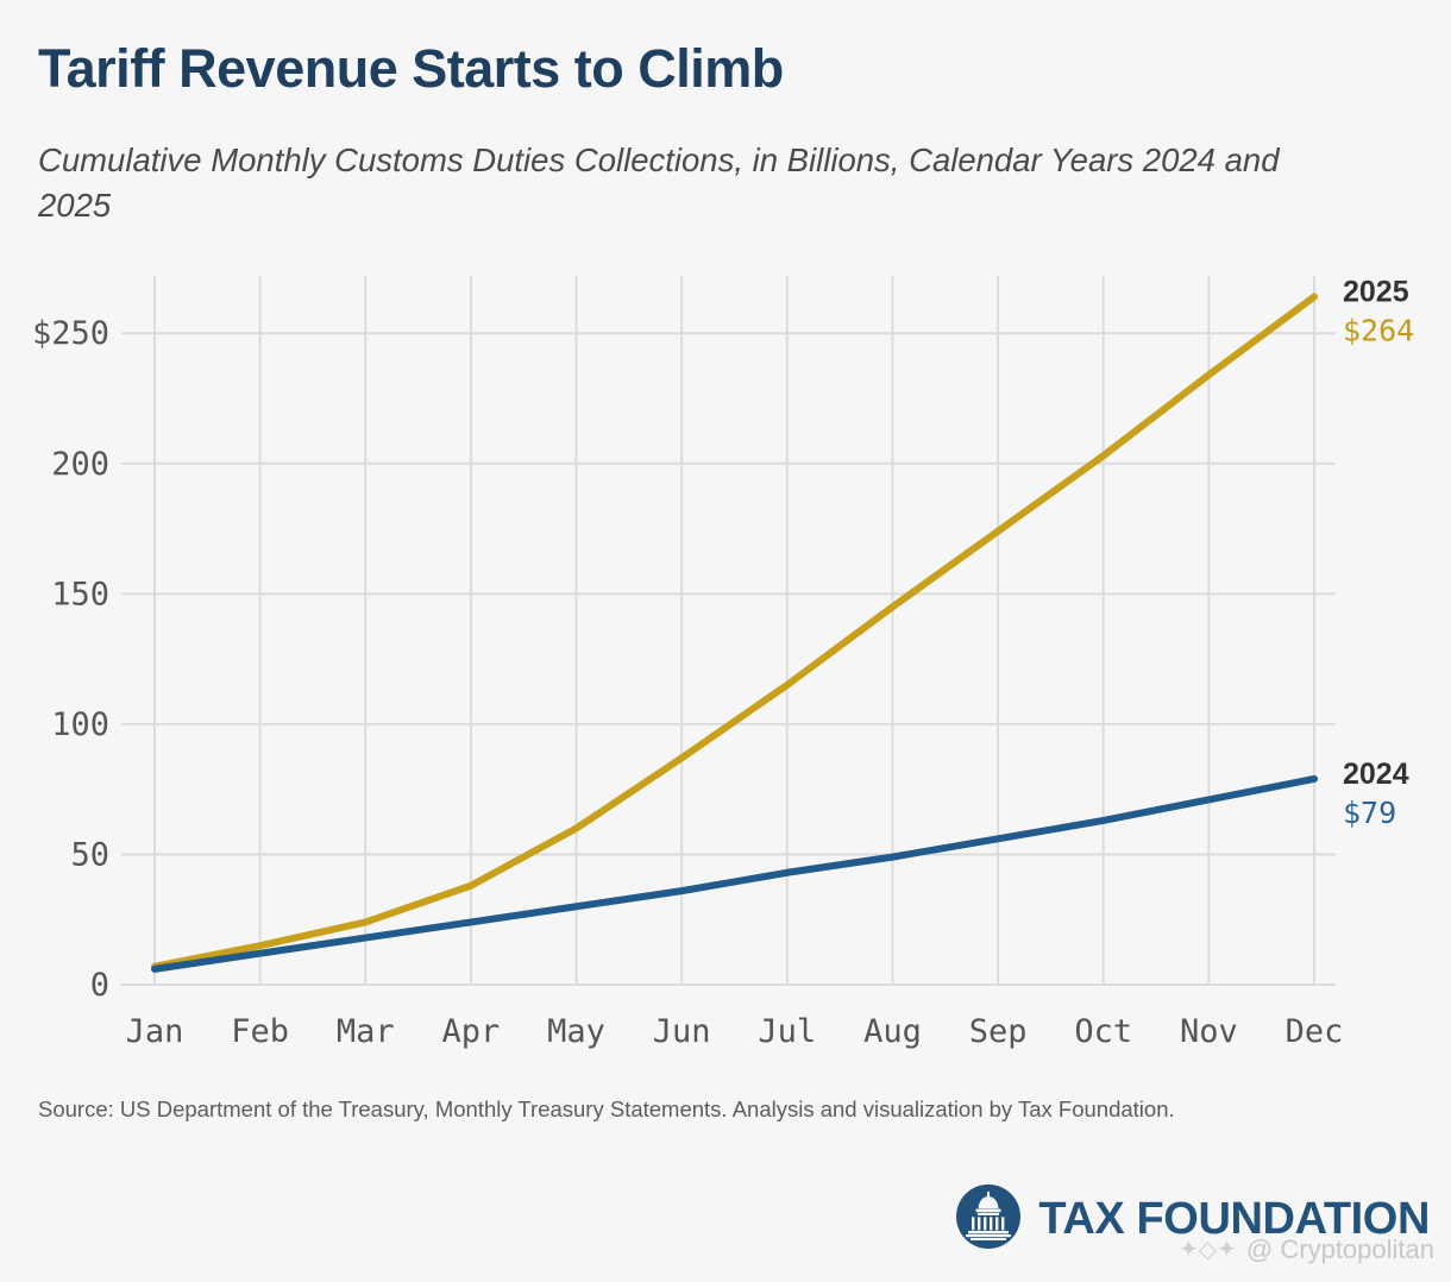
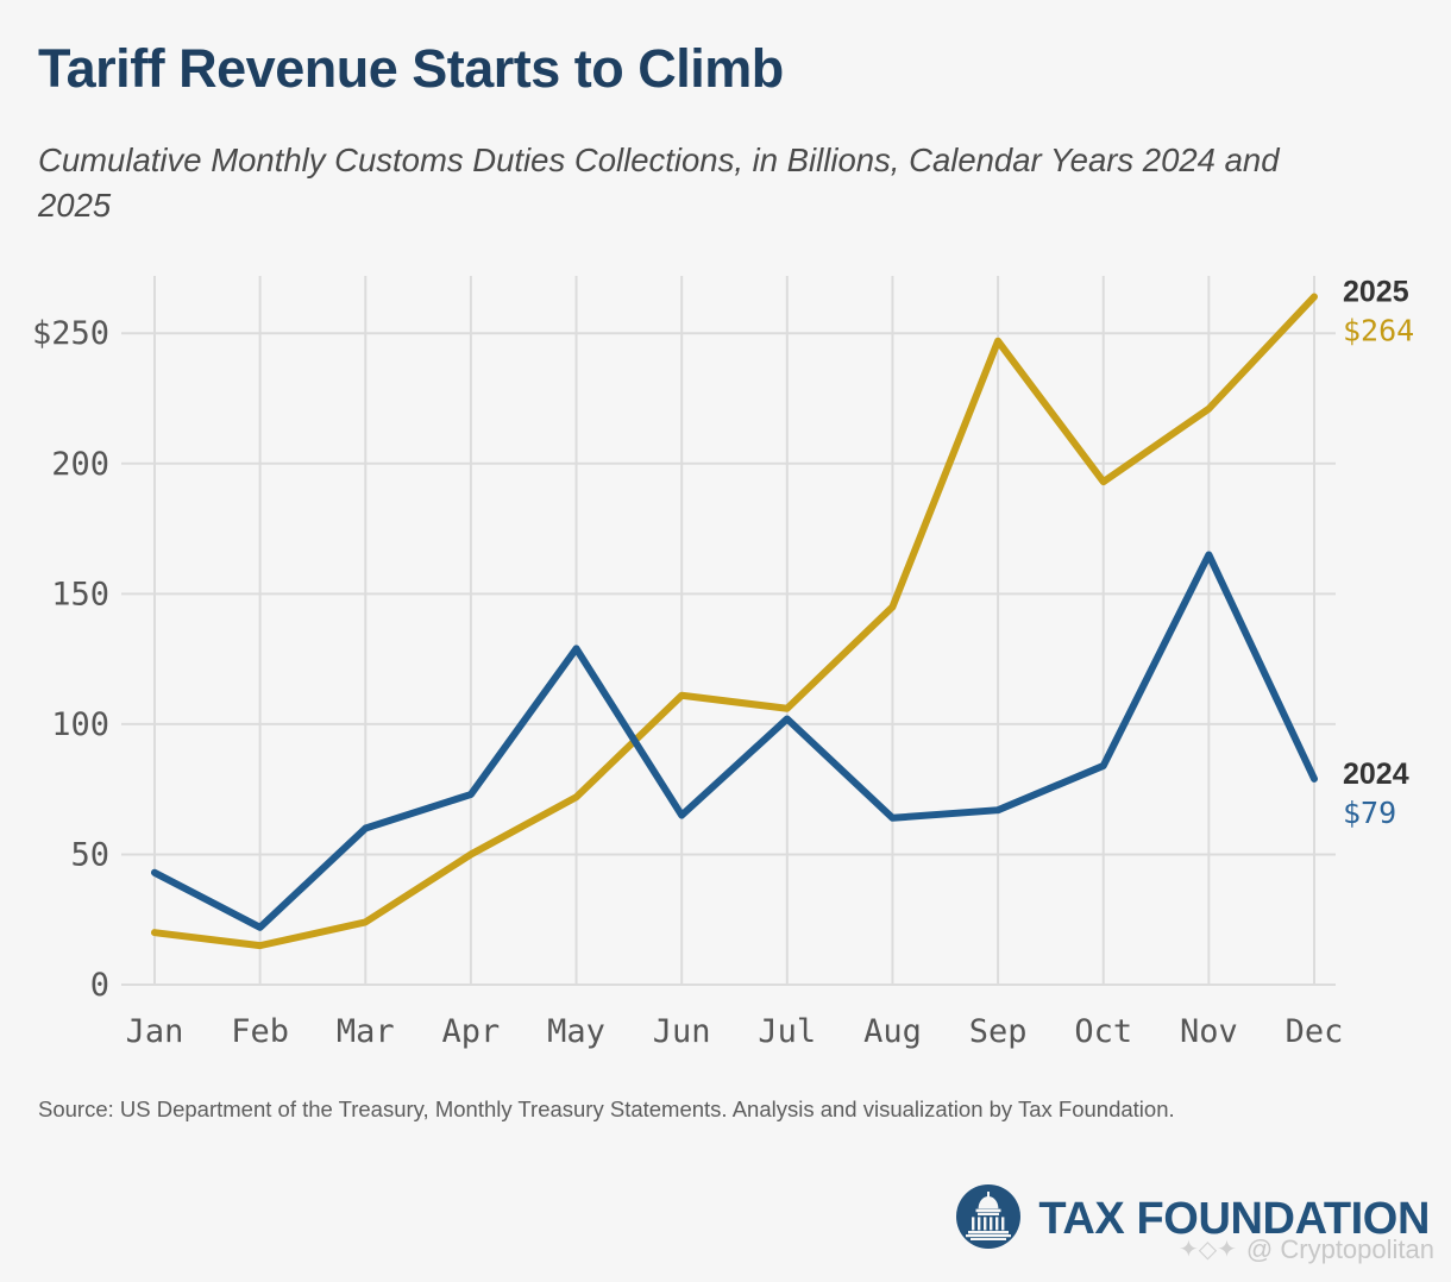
2025/Jan: $7 -> $20
2024/Jan: $6 -> $43
2024/Feb: $12 -> $22
2024/Mar: $18 -> $60
2025/Apr: $38 -> $50
2024/Apr: $24 -> $73
2025/May: $60 -> $72
2024/May: $30 -> $129
2025/Jun: $87 -> $111
2024/Jun: $36 -> $65
2025/Jul: $115 -> $106
2024/Jul: $43 -> $102
2024/Aug: $49 -> $64
2025/Sep: $174 -> $247
2024/Sep: $56 -> $67
2025/Oct: $203 -> $193
2024/Oct: $63 -> $84
2025/Nov: $234 -> $221
2024/Nov: $71 -> $165
